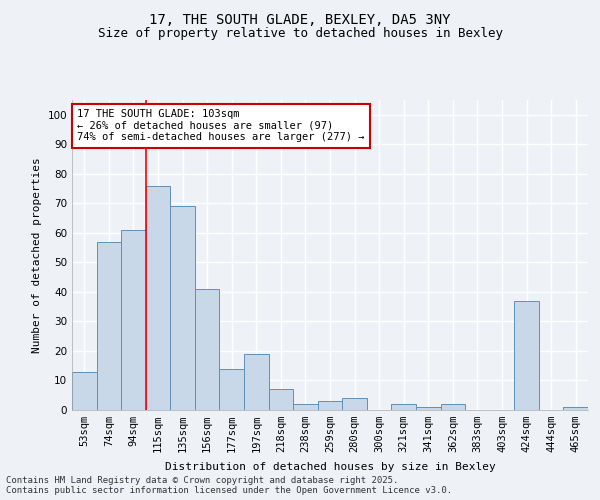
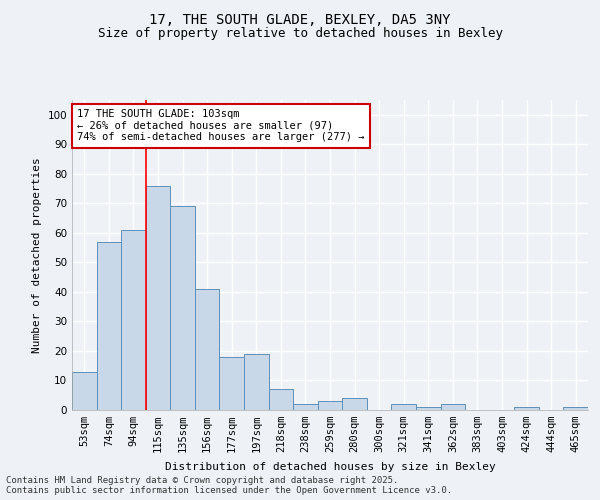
177sqm: 14 -> 18
424sqm: 37 -> 1
